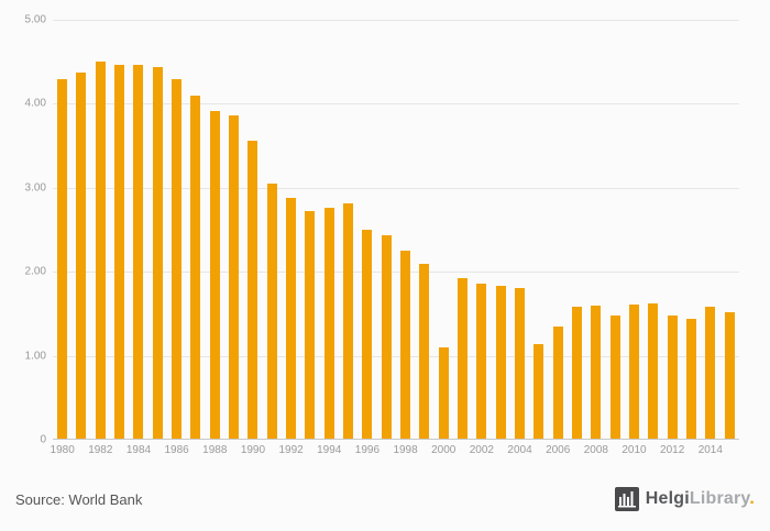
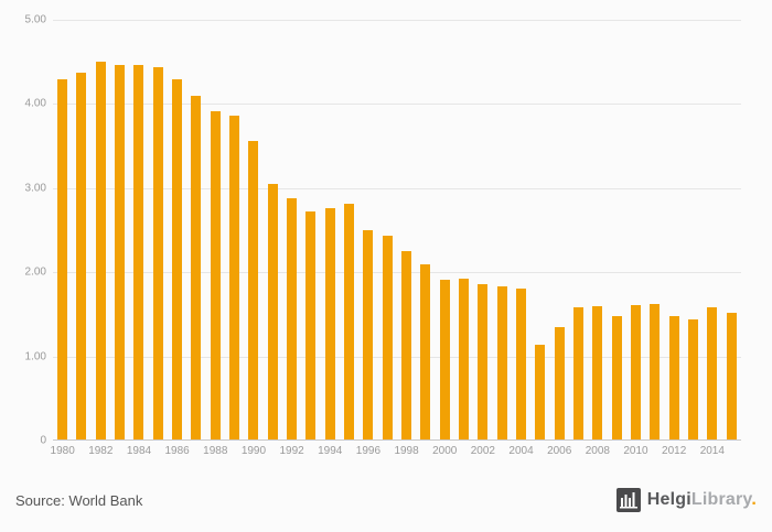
2000: 1.1 -> 1.9
